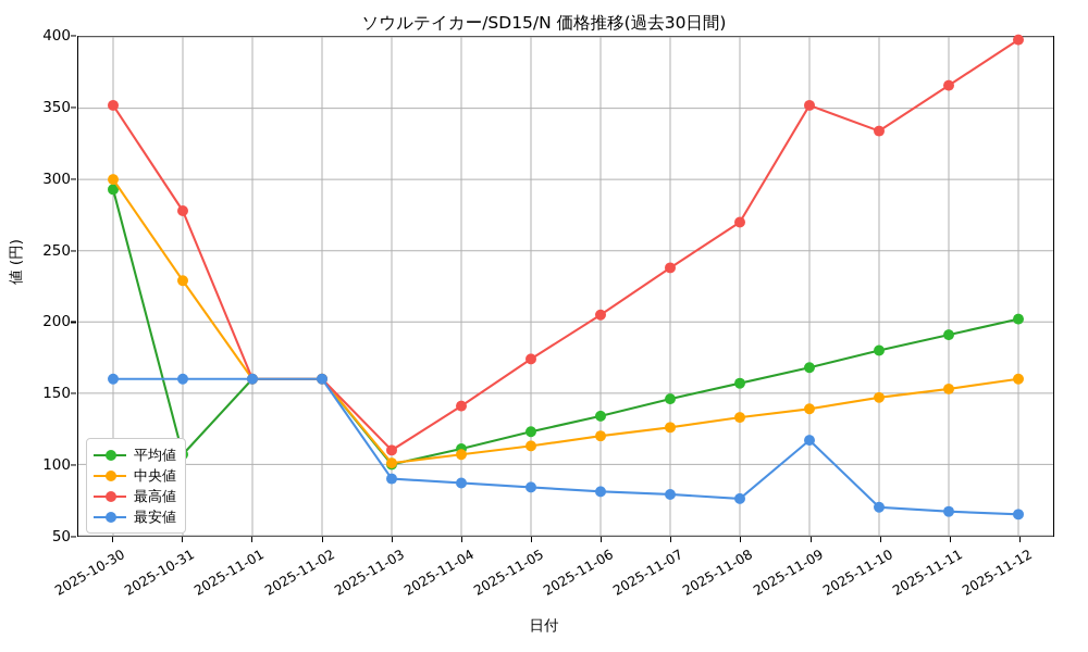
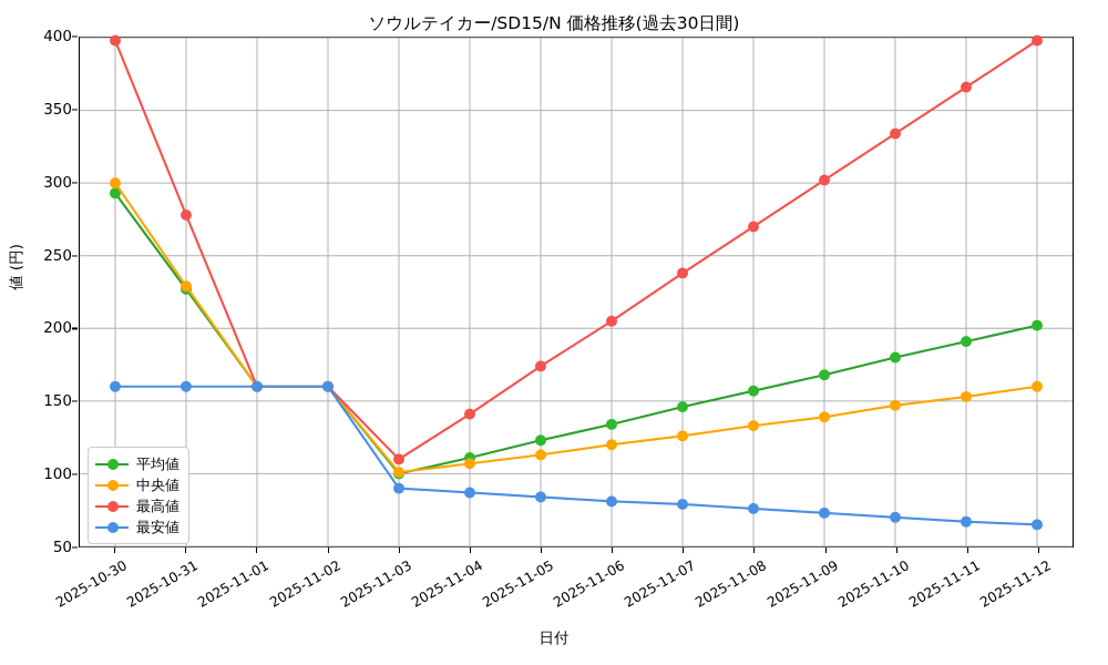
最高値/2025-10-30: 352 -> 398
平均値/2025-10-31: 107 -> 227
最高値/2025-11-09: 352 -> 302
最安値/2025-11-09: 117 -> 73
